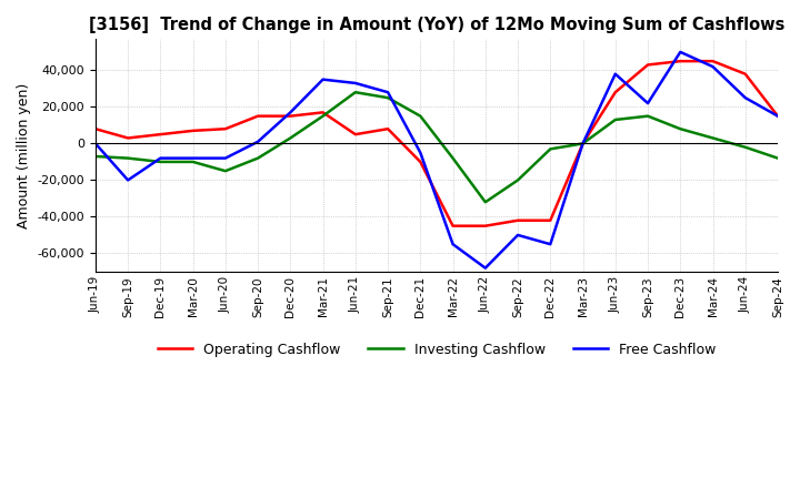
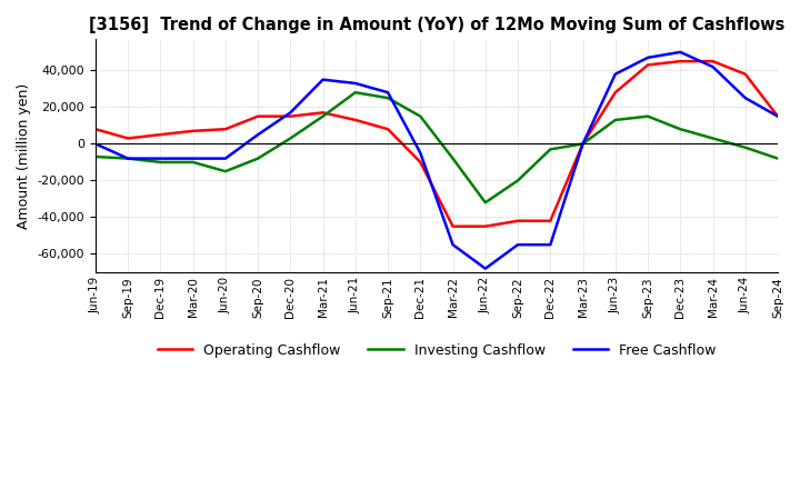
Free Cashflow/Sep-19: -20,000 -> -8,000
Free Cashflow/Sep-20: 1,000 -> 5,000
Operating Cashflow/Jun-21: 5,000 -> 13,000
Free Cashflow/Sep-22: -50,000 -> -55,000
Free Cashflow/Sep-23: 22,000 -> 47,000
